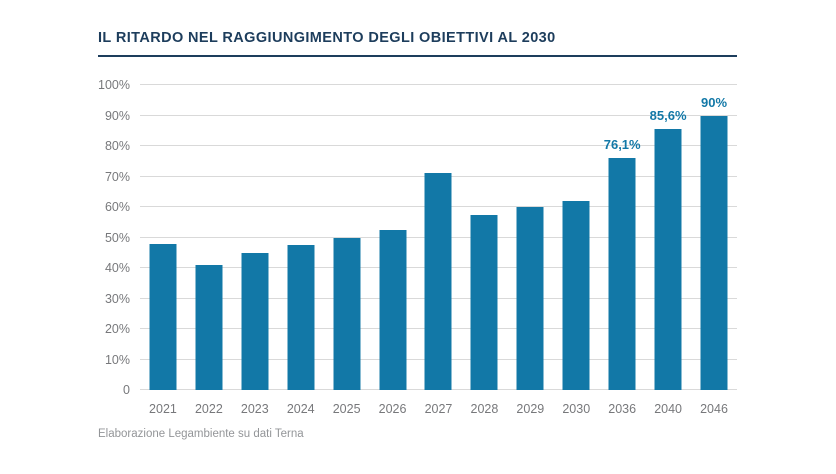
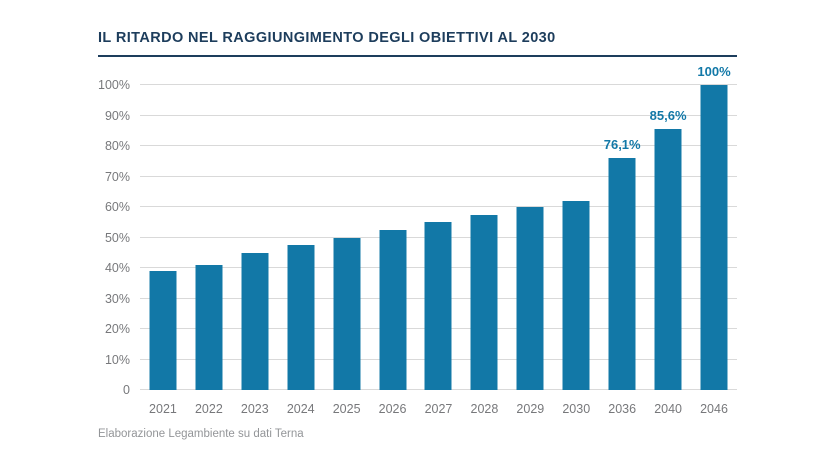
2021: 48% -> 39%
2027: 71% -> 55%
2046: 90% -> 100%
